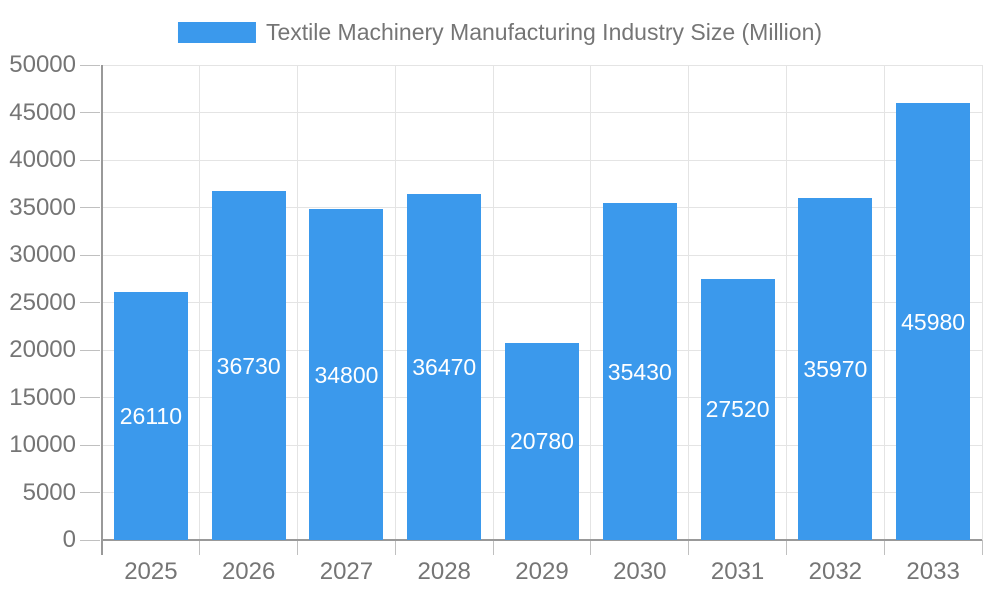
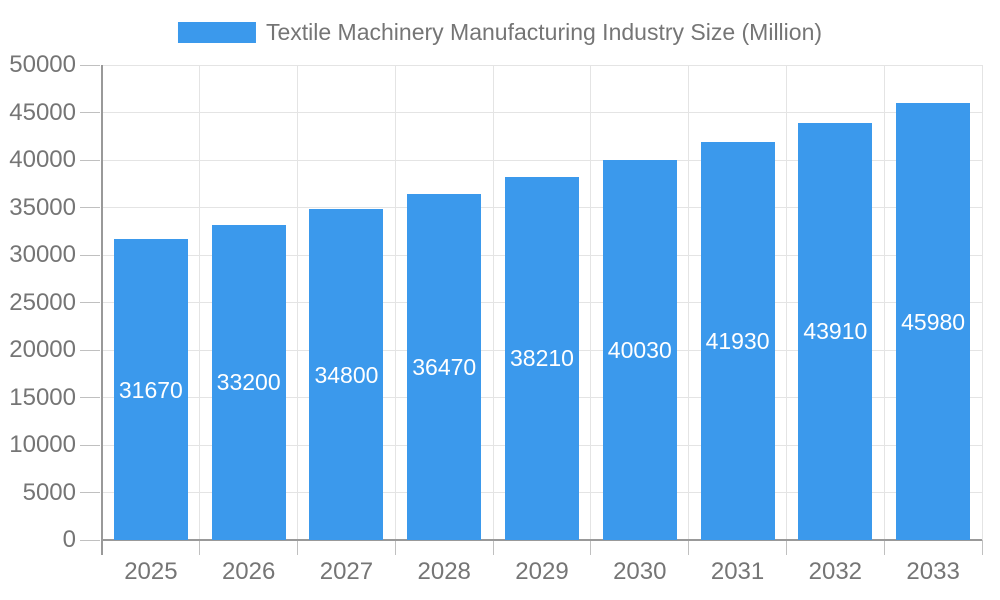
2025: 26110 -> 31670
2026: 36730 -> 33200
2029: 20780 -> 38210
2030: 35430 -> 40030
2031: 27520 -> 41930
2032: 35970 -> 43910
